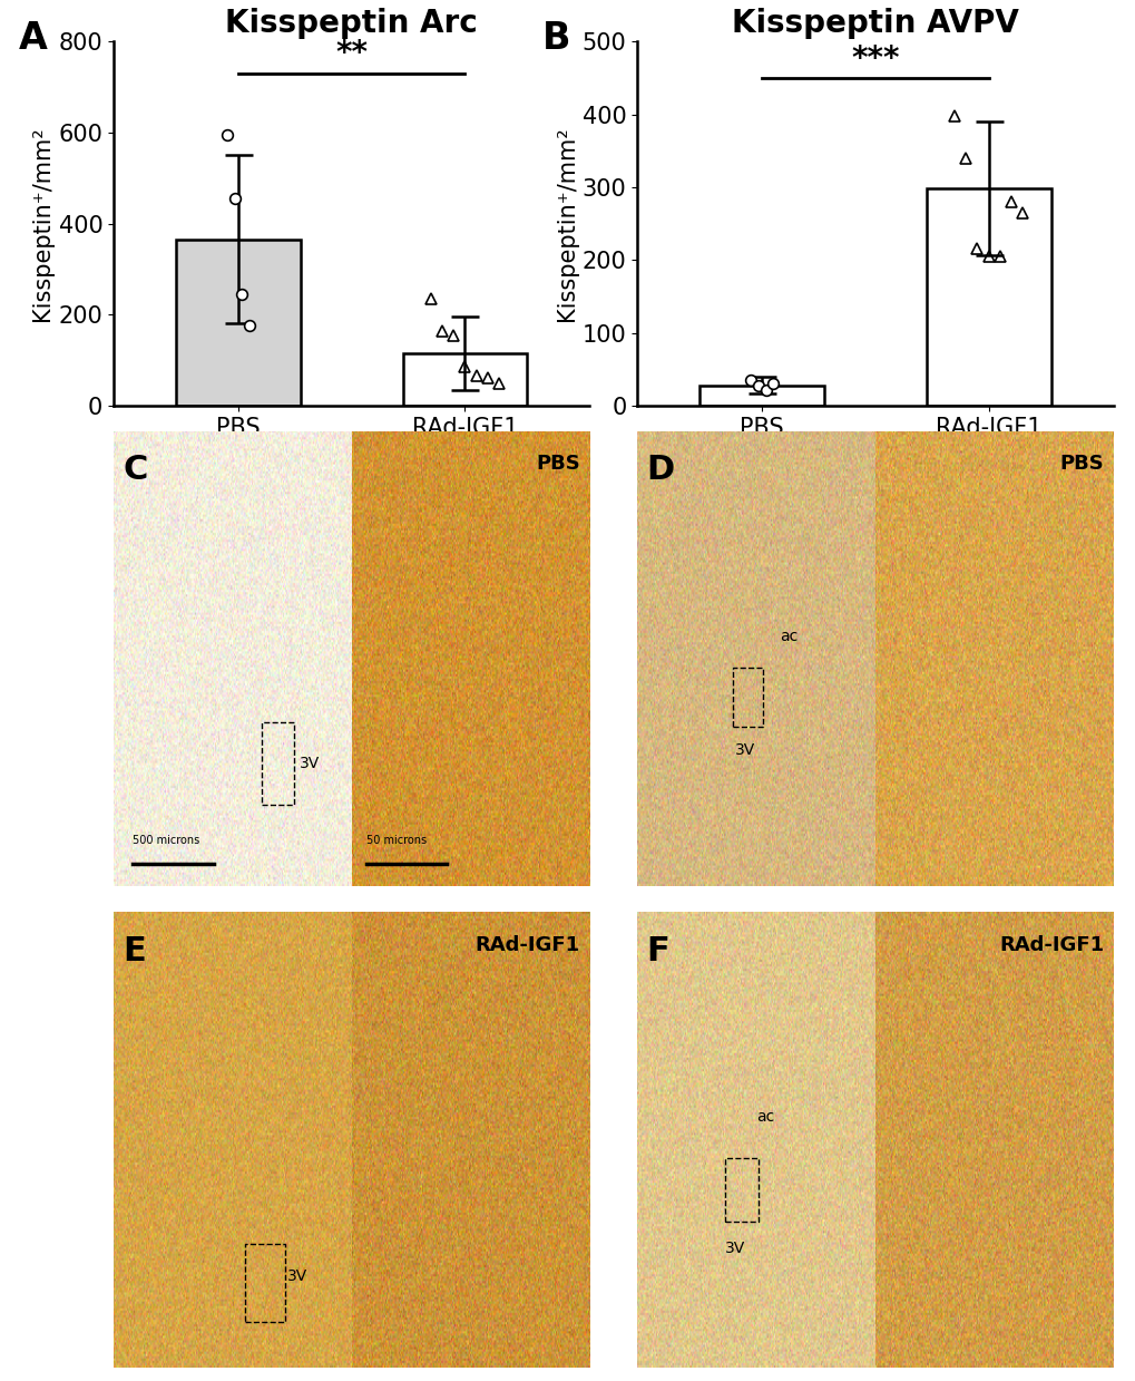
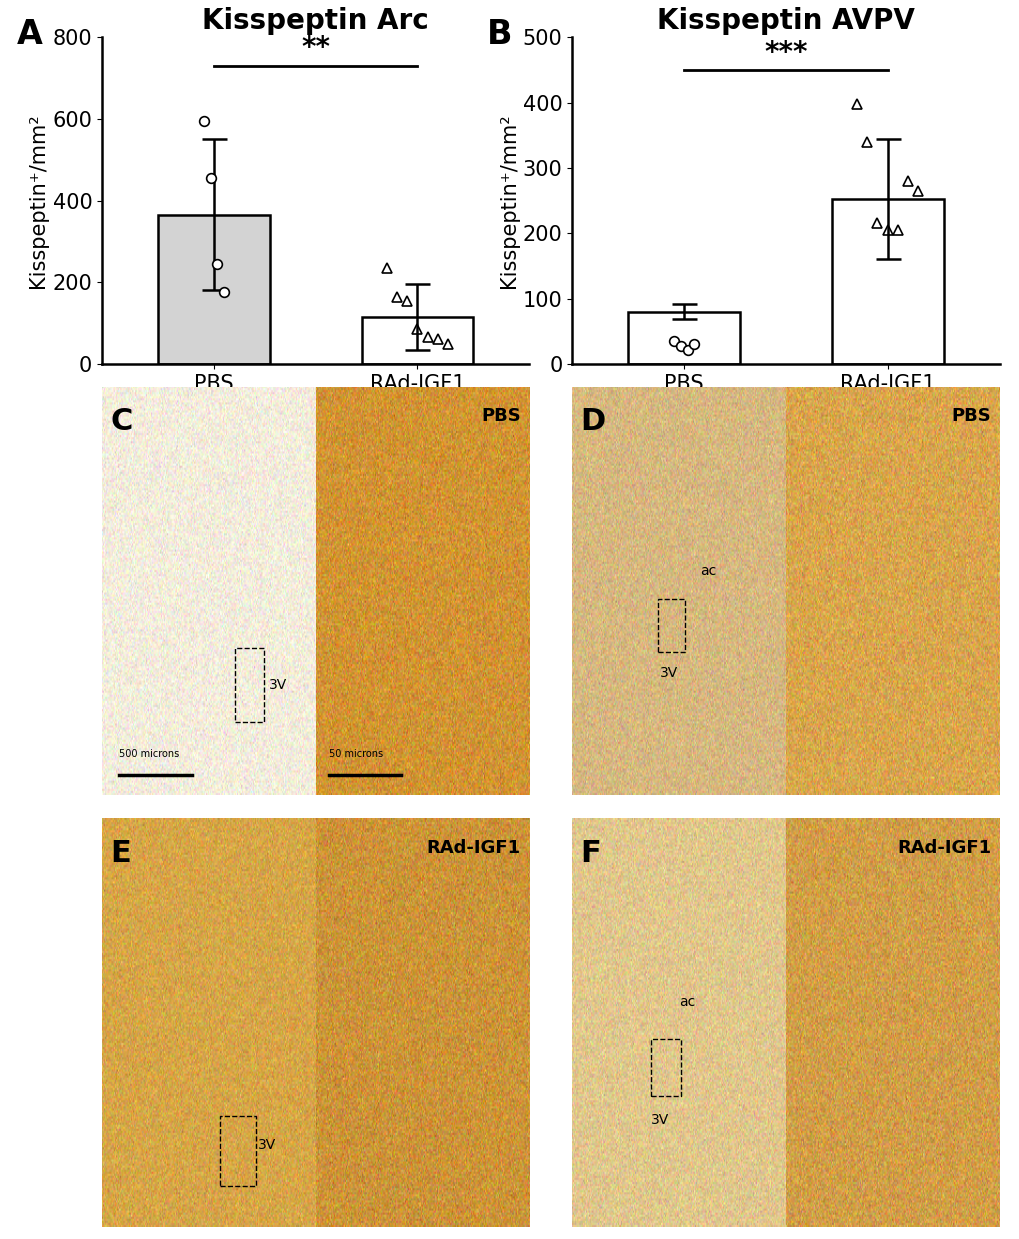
Kisspeptin AVPV/PBS: 28 -> 80
Kisspeptin AVPV/RAd-IGF1: 298 -> 252
